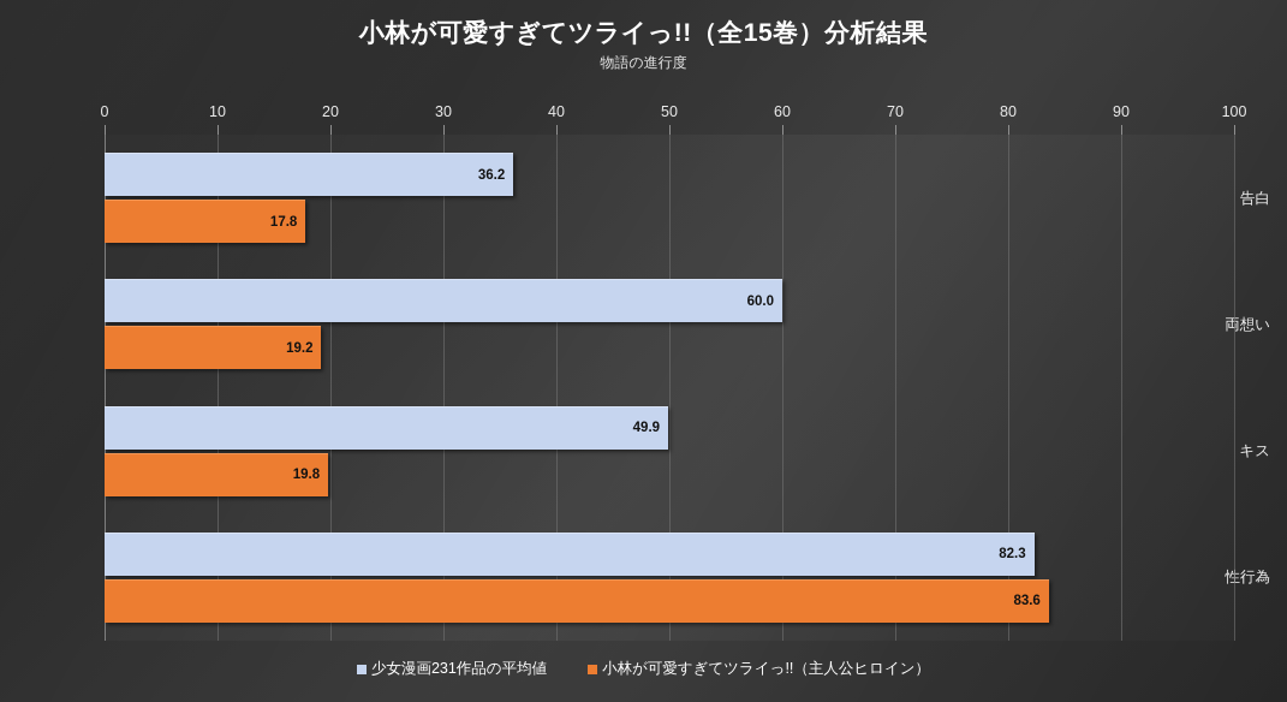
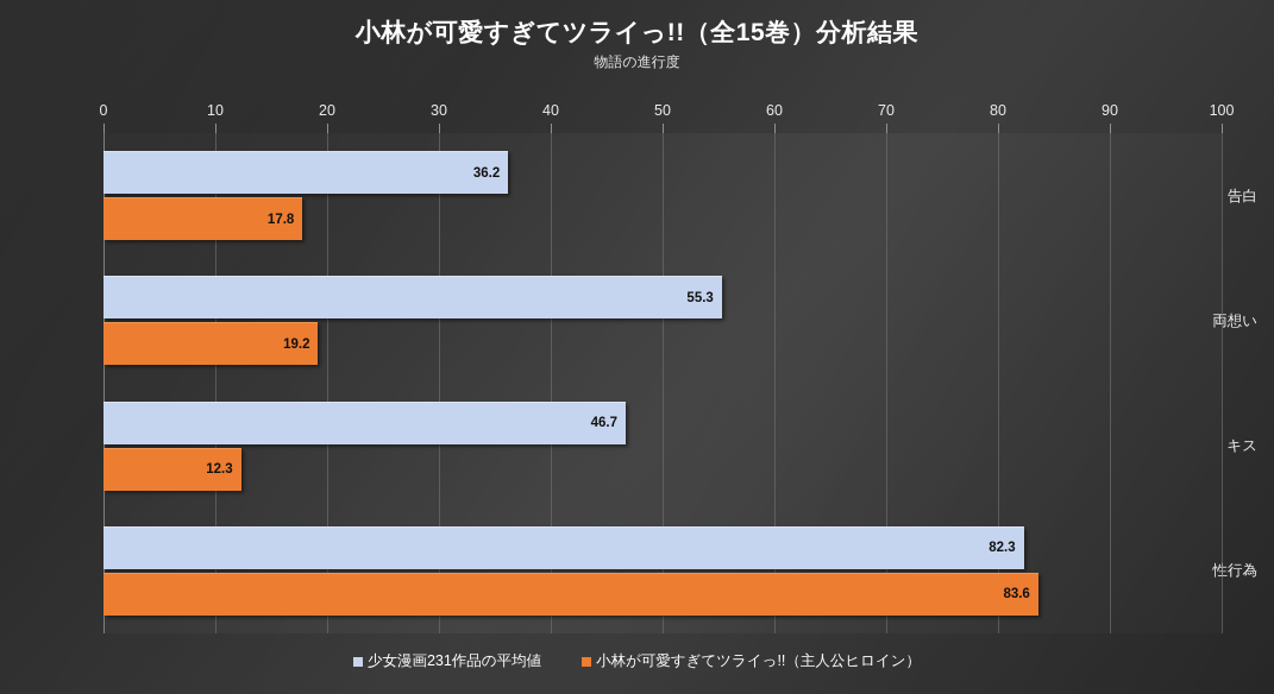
少女漫画231作品の平均値/両想い: 60.0 -> 55.3
少女漫画231作品の平均値/キス: 49.9 -> 46.7
小林が可愛すぎてツライっ!!（主人公ヒロイン）/キス: 19.8 -> 12.3
